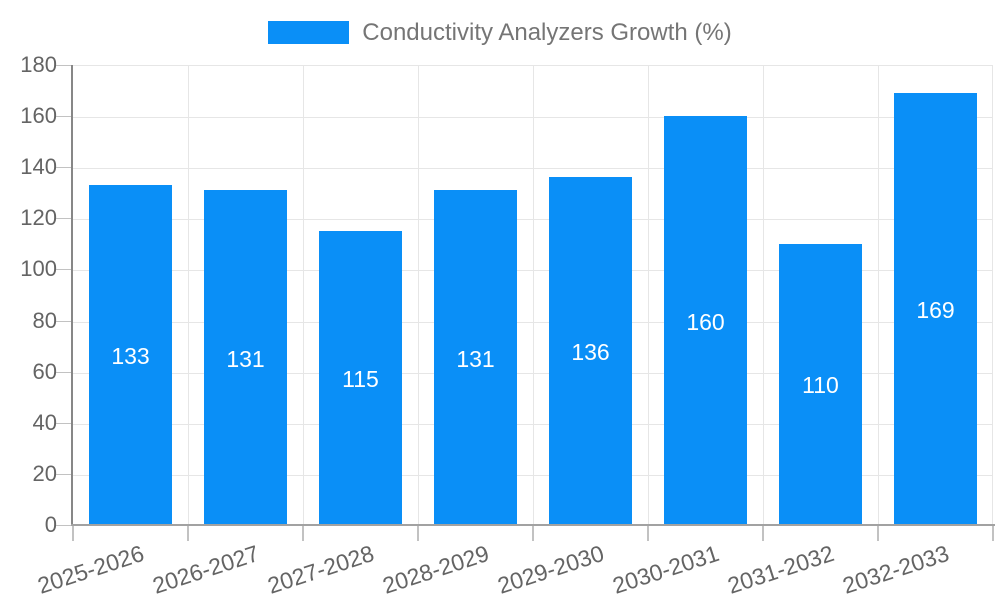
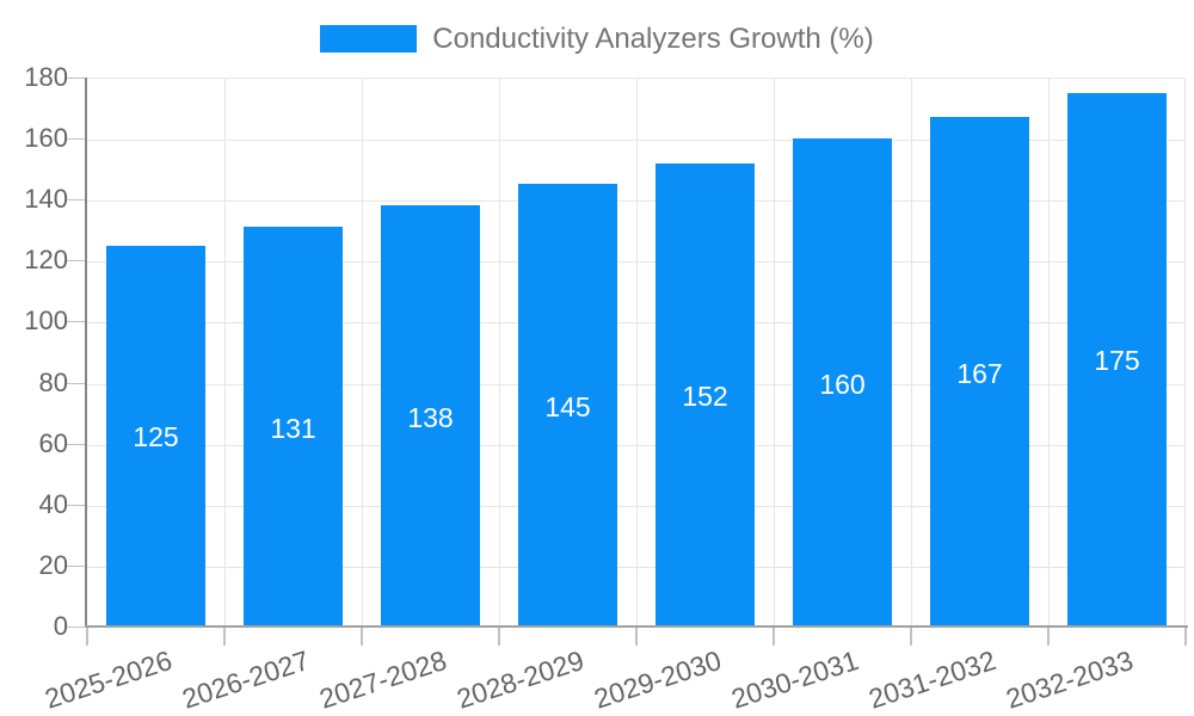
2025-2026: 133 -> 125
2027-2028: 115 -> 138
2028-2029: 131 -> 145
2029-2030: 136 -> 152
2031-2032: 110 -> 167
2032-2033: 169 -> 175
